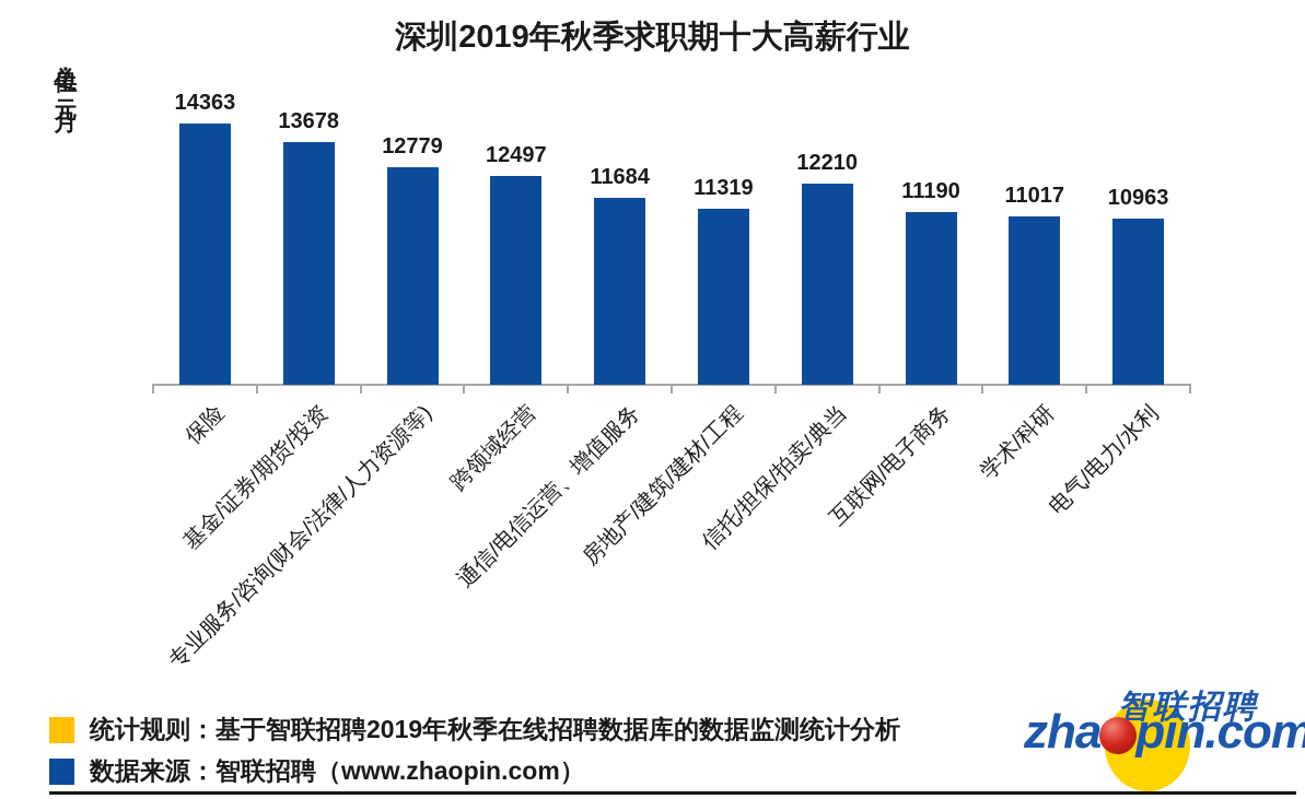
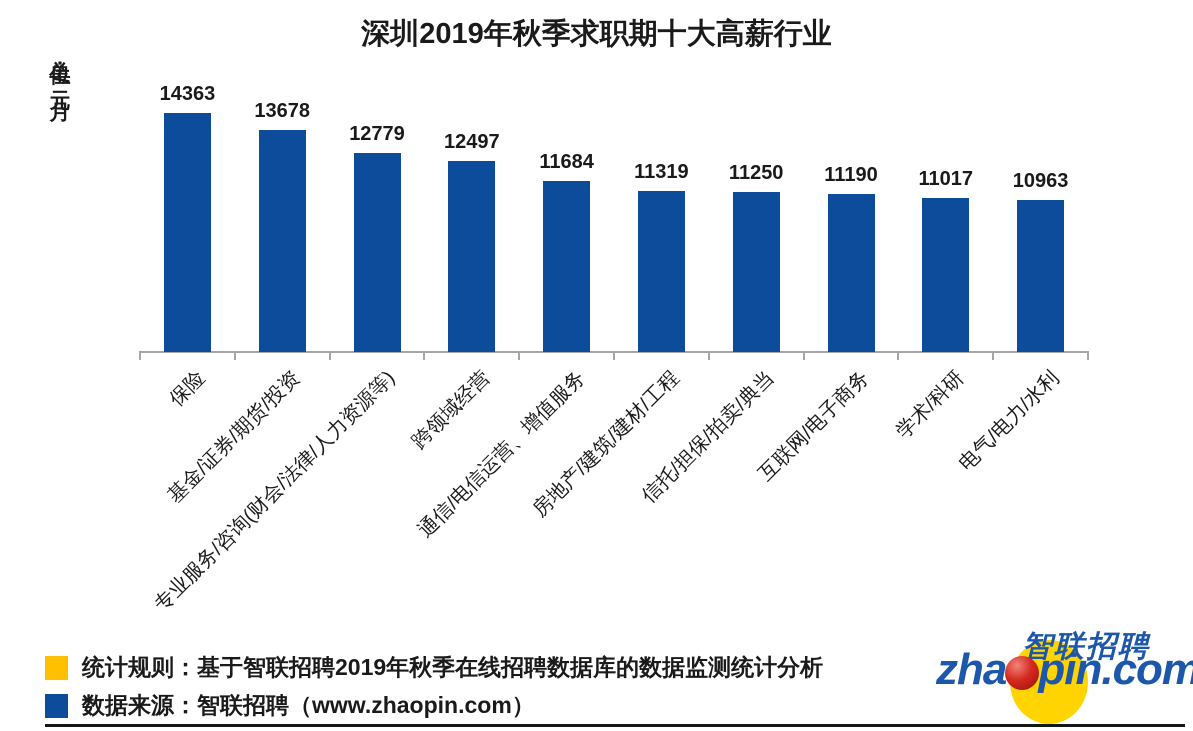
信托/担保/拍卖/典当: 12210 -> 11250
